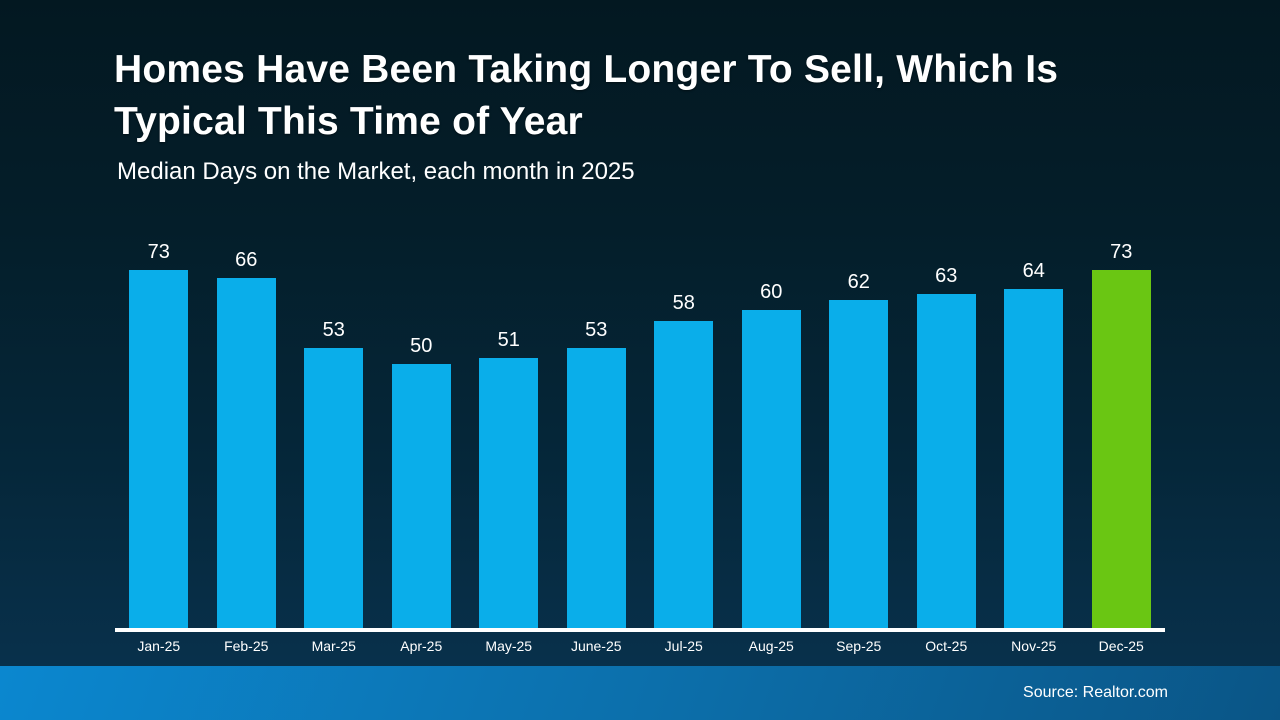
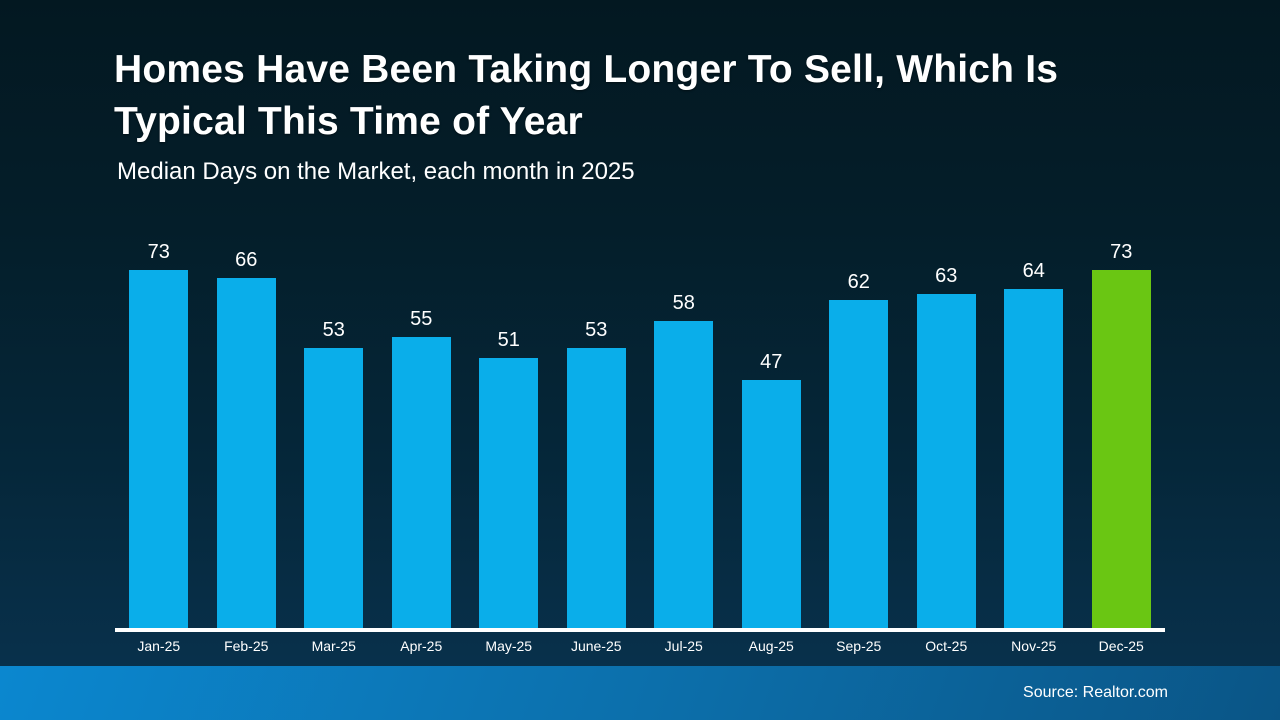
Apr-25: 50 -> 55
Aug-25: 60 -> 47
